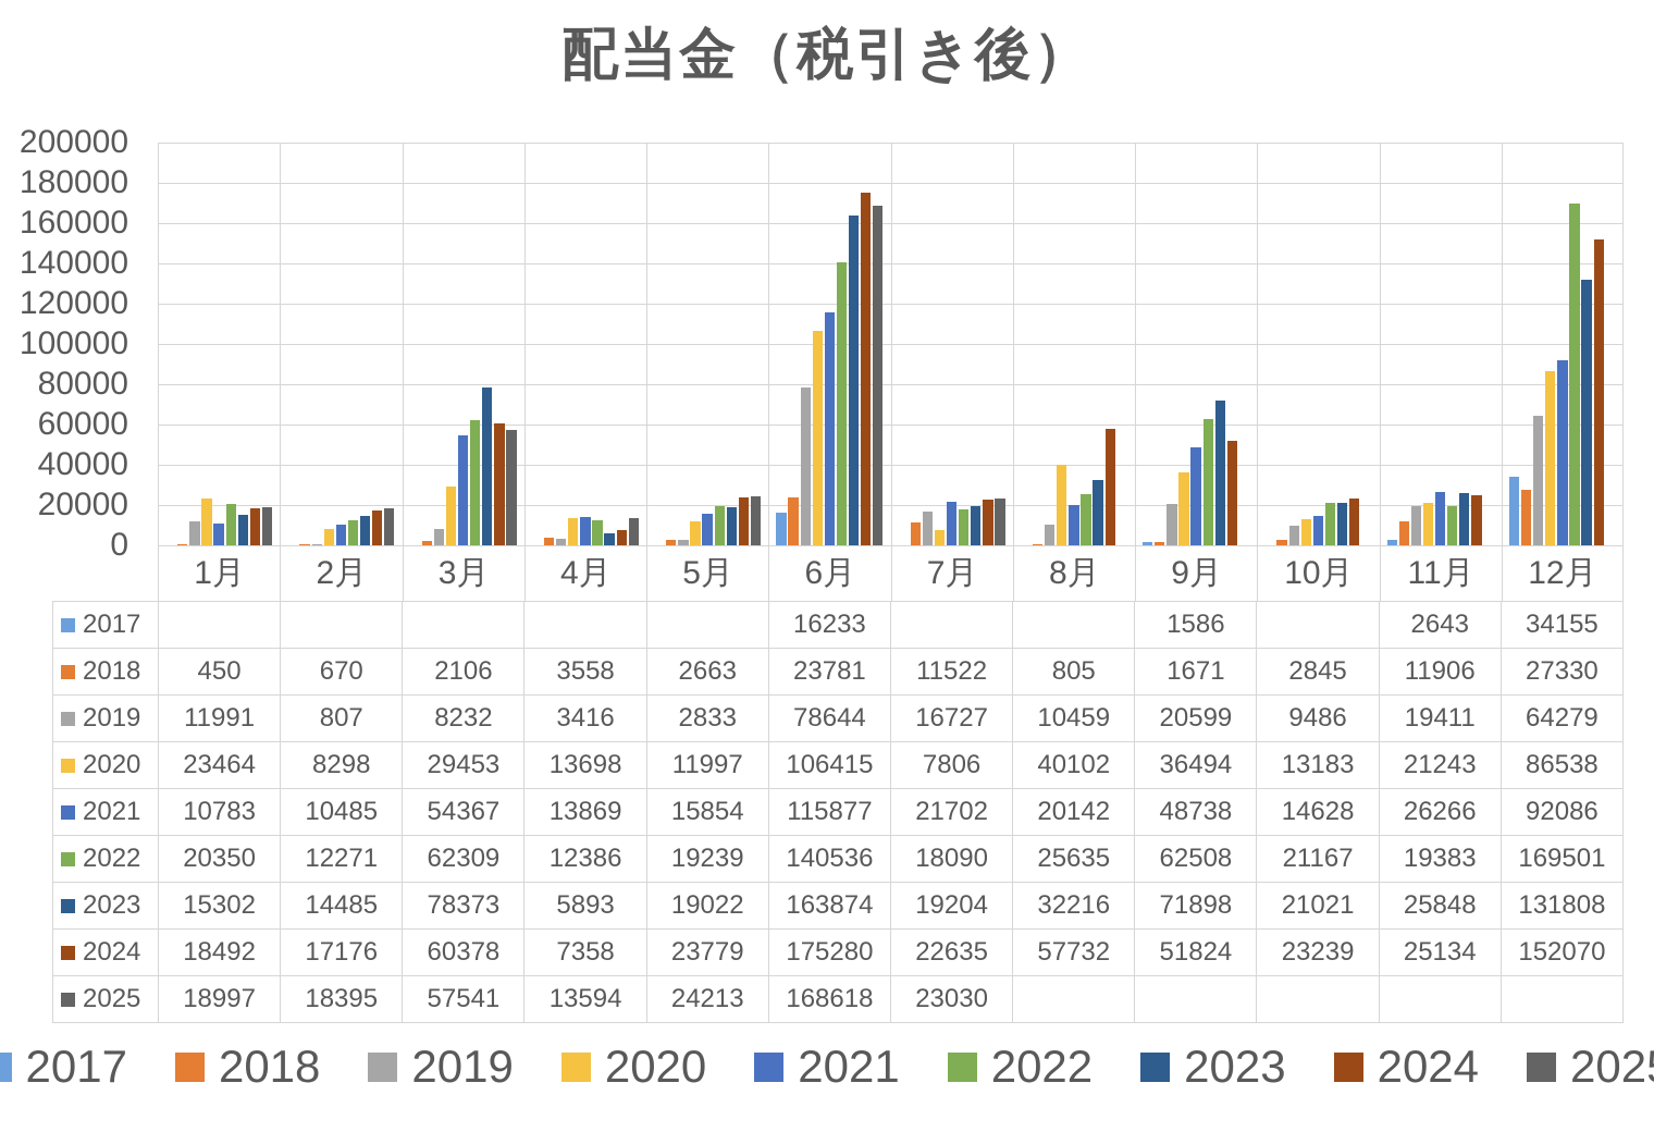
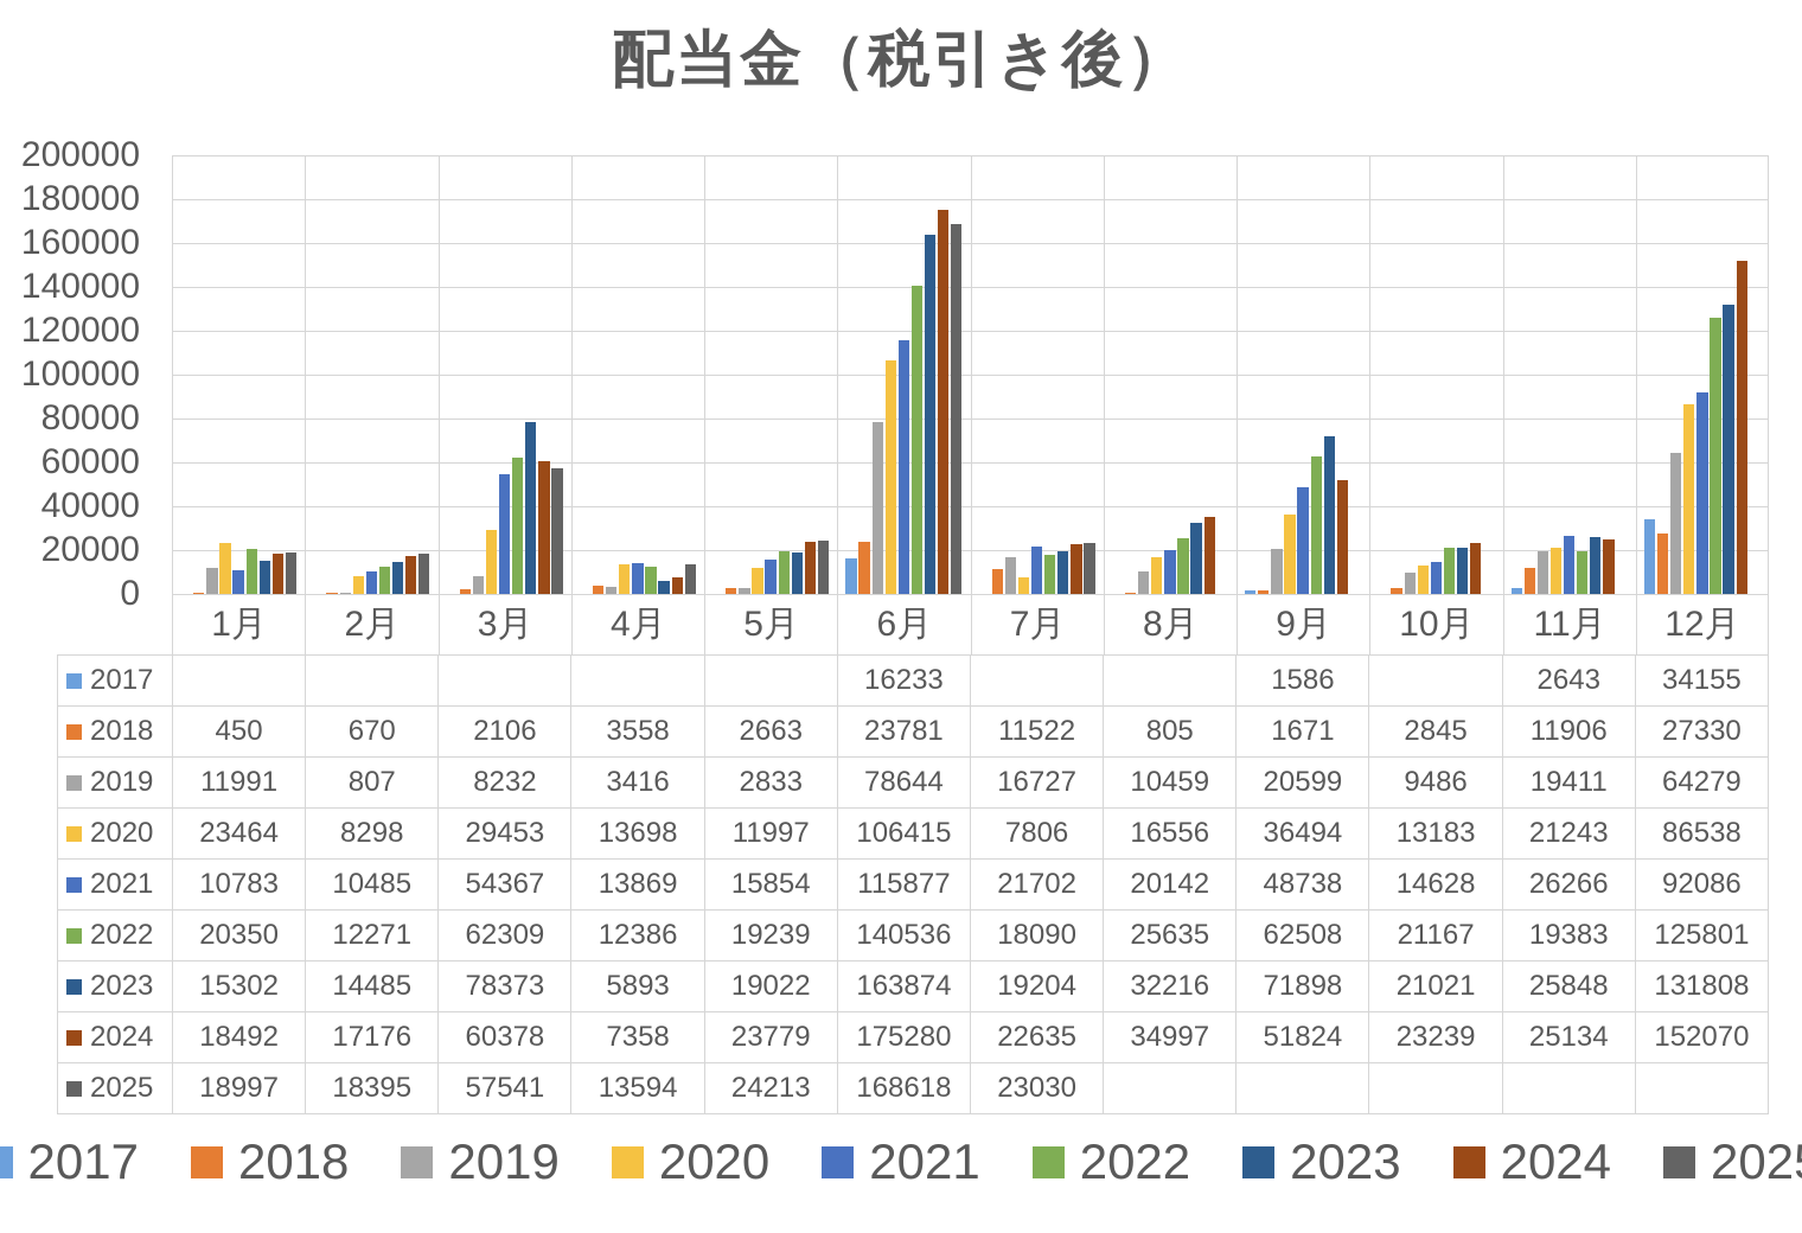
2020/8月: 40102 -> 16556
2024/8月: 57732 -> 34997
2022/12月: 169501 -> 125801
